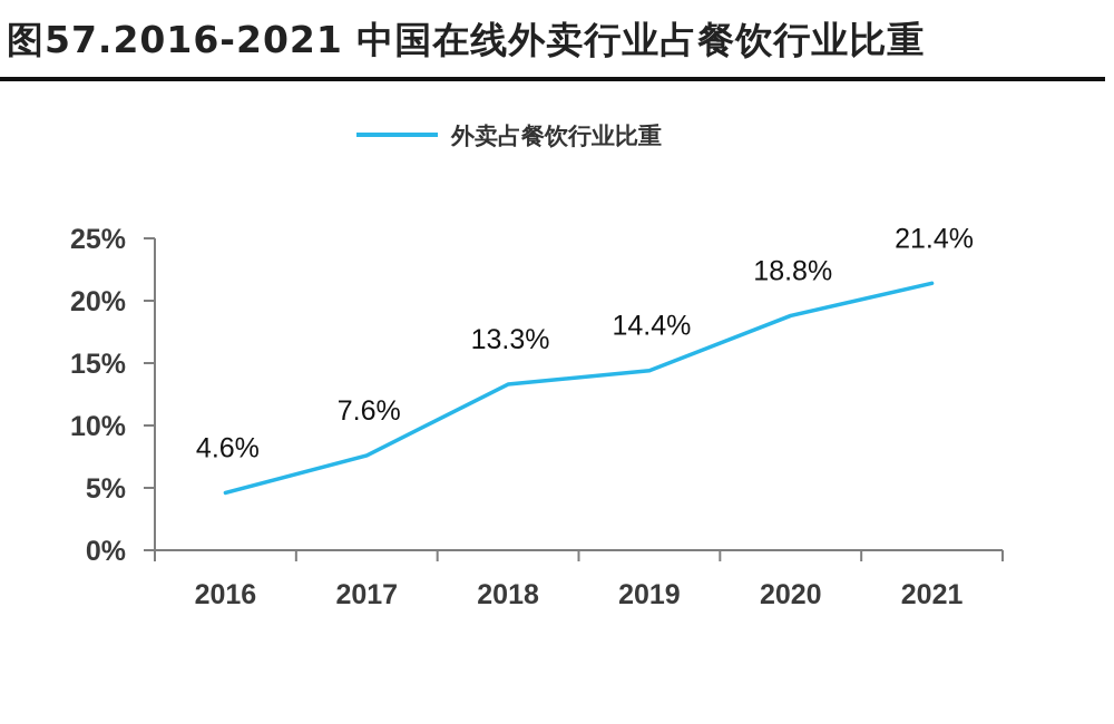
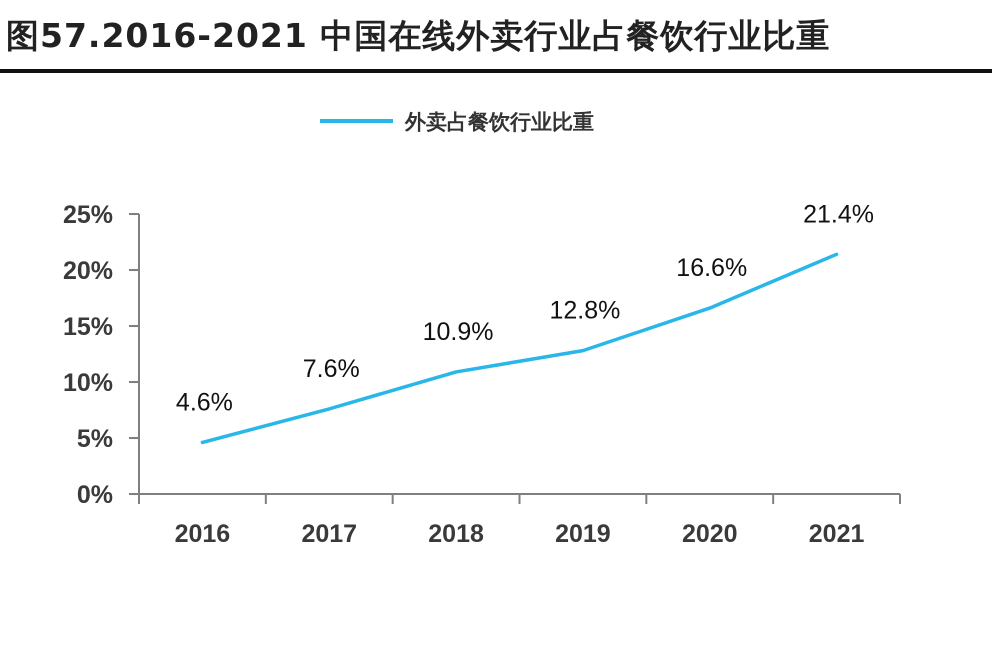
2018: 13.3% -> 10.9%
2019: 14.4% -> 12.8%
2020: 18.8% -> 16.6%
